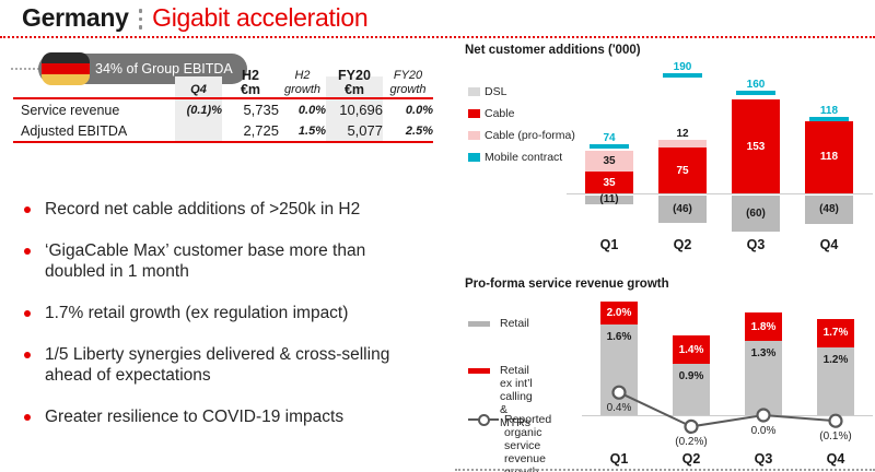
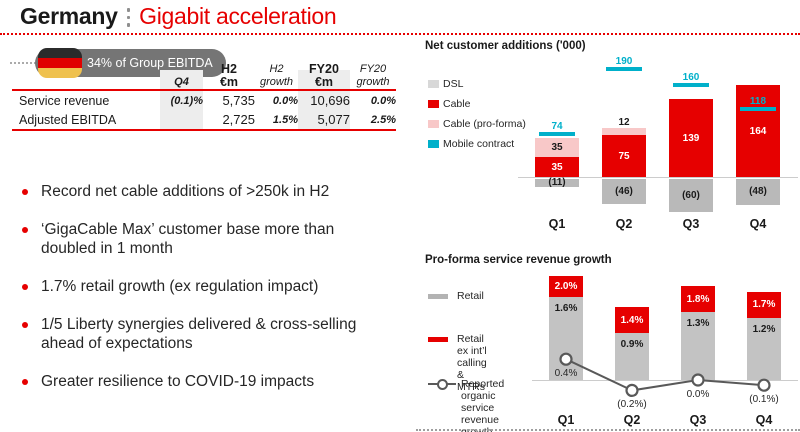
Net customer additions ('000)/Cable/Q3: 153 -> 139
Net customer additions ('000)/Cable/Q4: 118 -> 164
